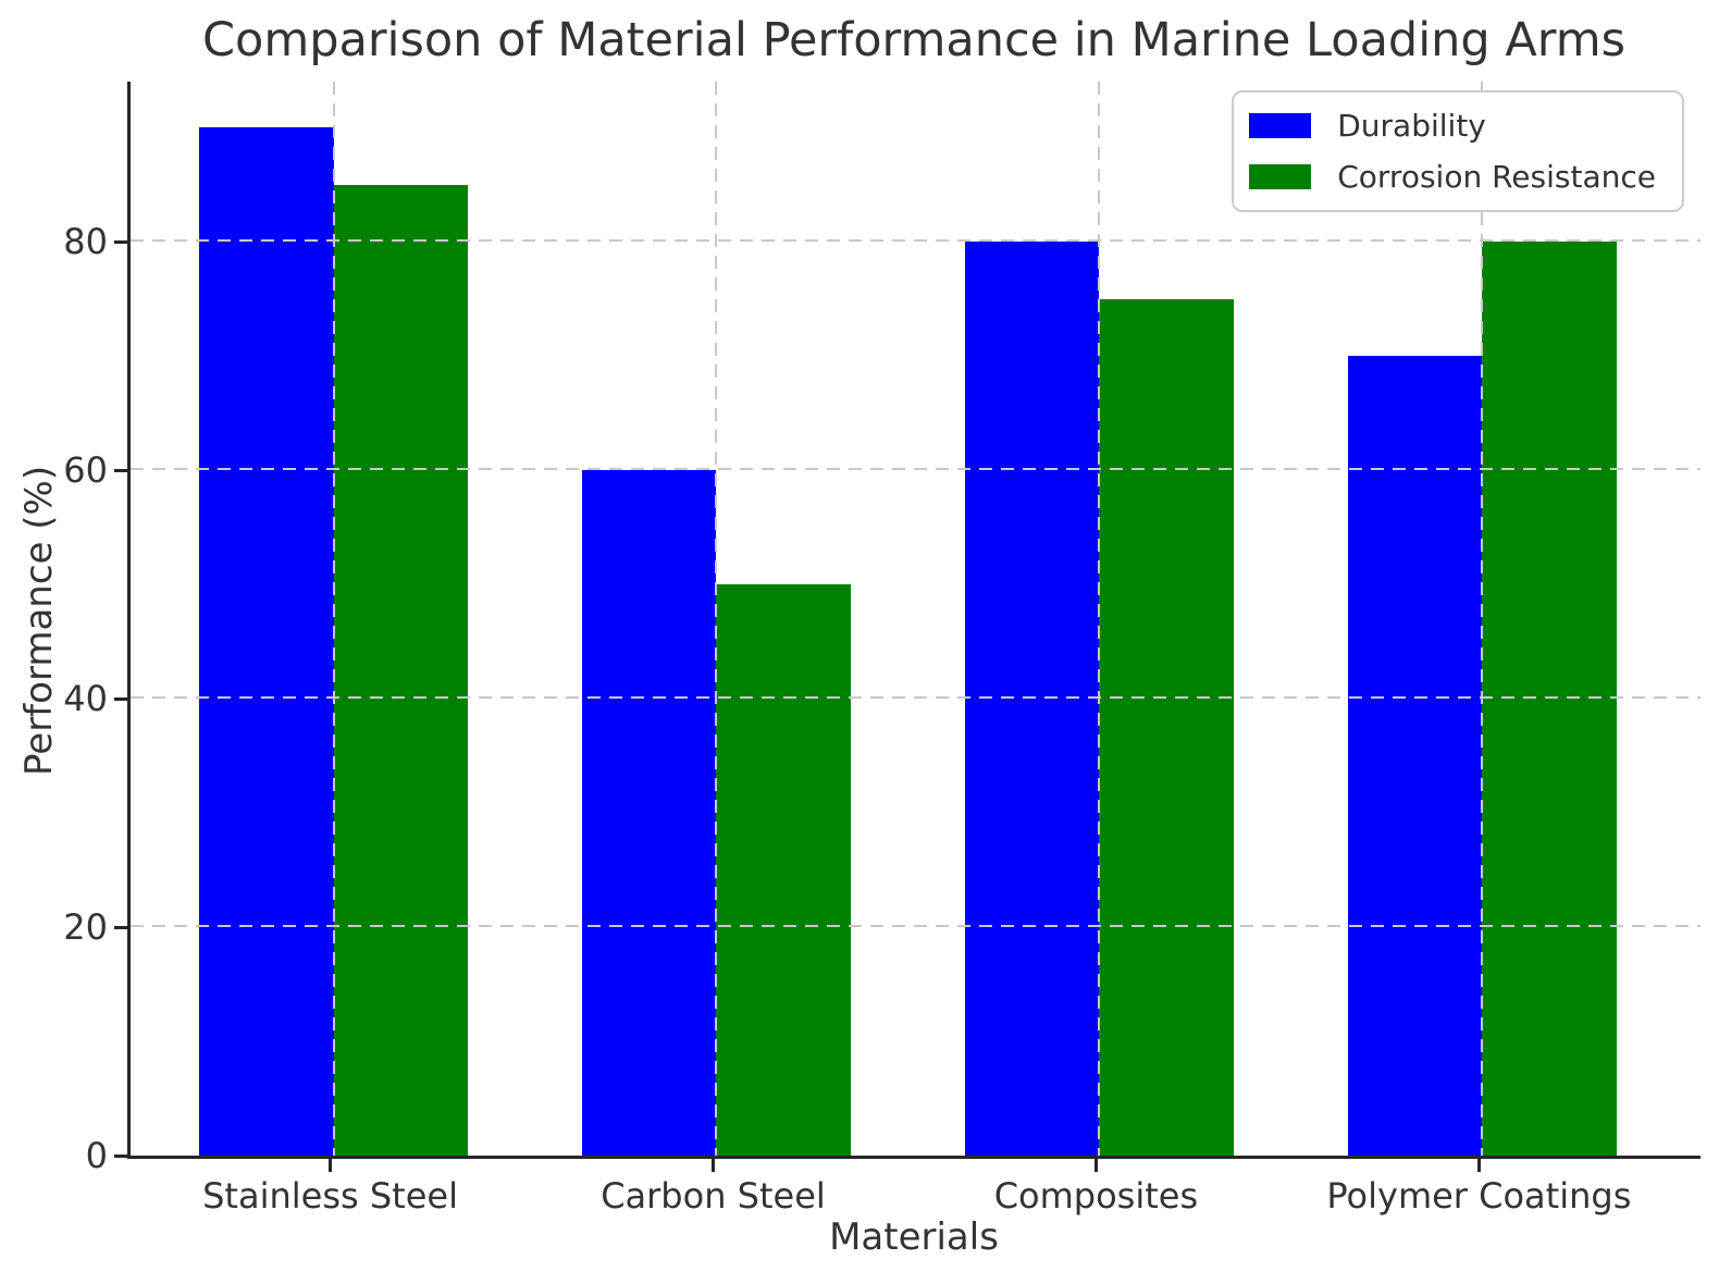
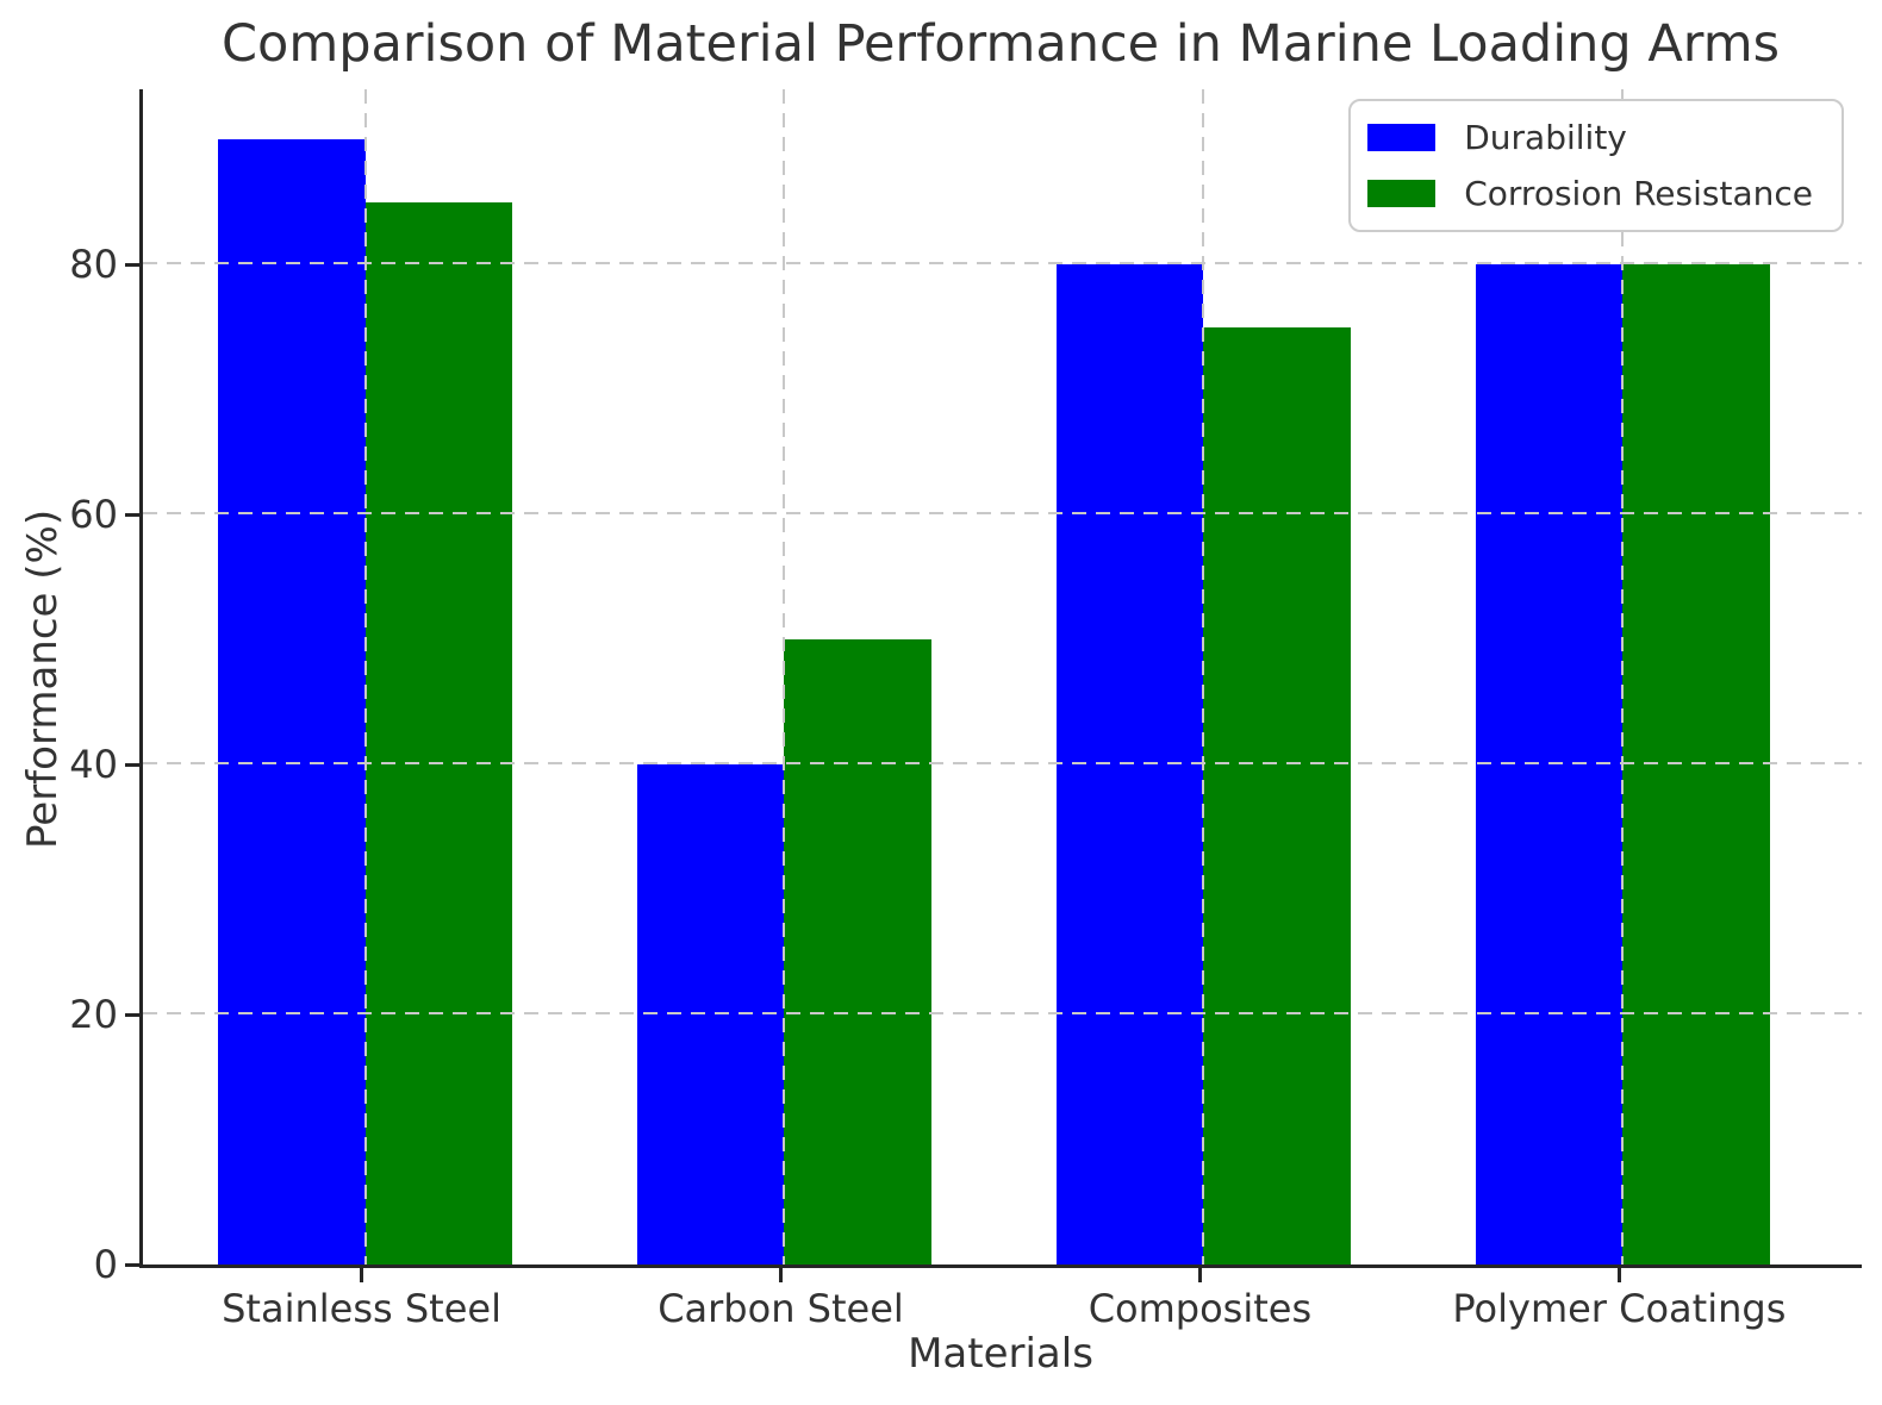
Durability/Carbon Steel: 60 -> 40
Durability/Polymer Coatings: 70 -> 80
